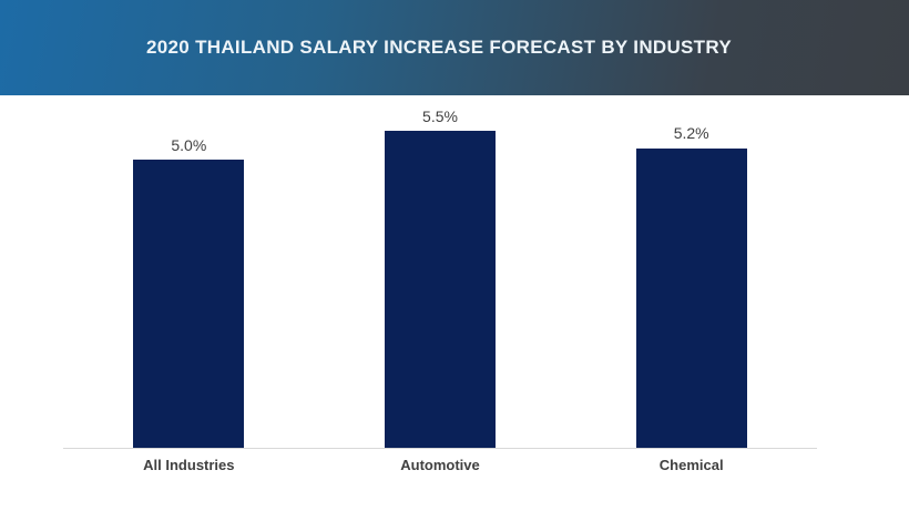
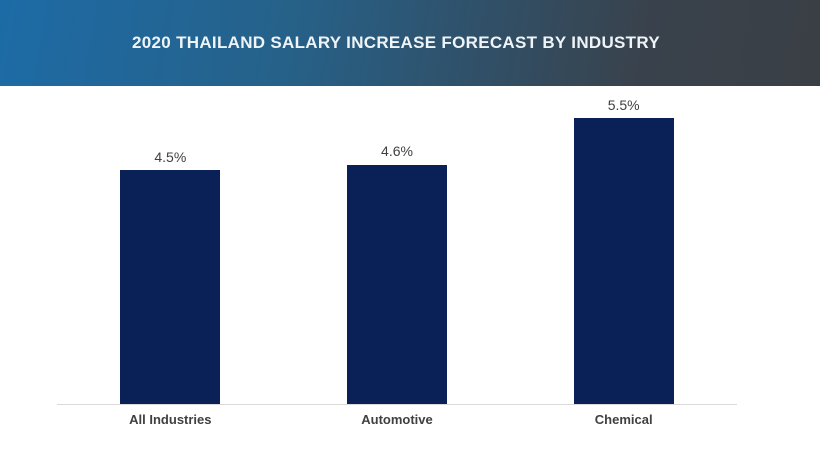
All Industries: 5.0% -> 4.5%
Automotive: 5.5% -> 4.6%
Chemical: 5.2% -> 5.5%
